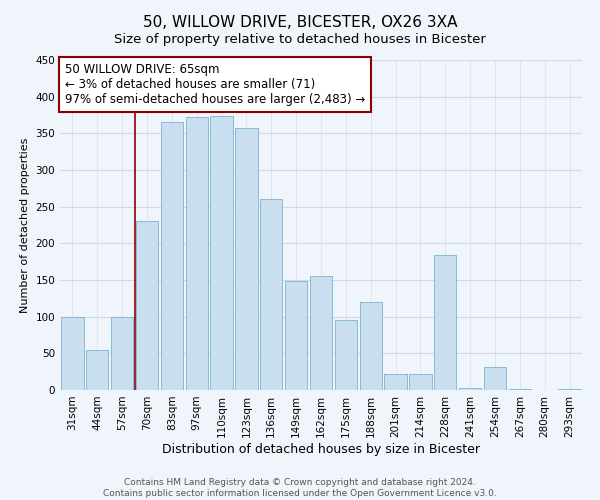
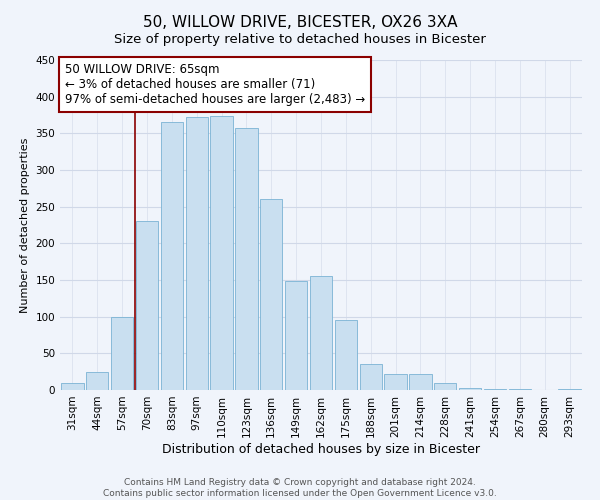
31sqm: 100 -> 10
44sqm: 54 -> 25
188sqm: 120 -> 35
228sqm: 184 -> 10
254sqm: 32 -> 1
